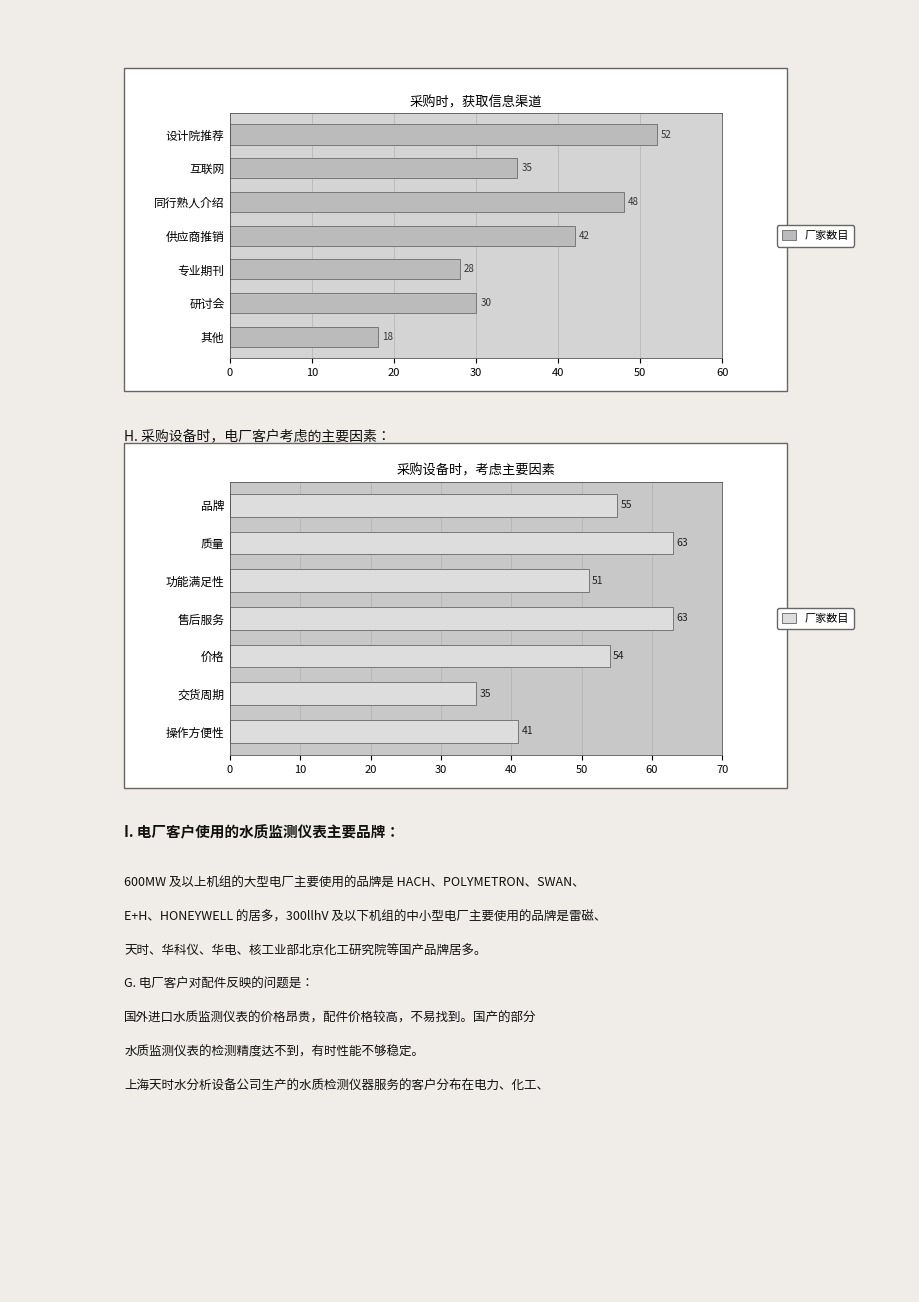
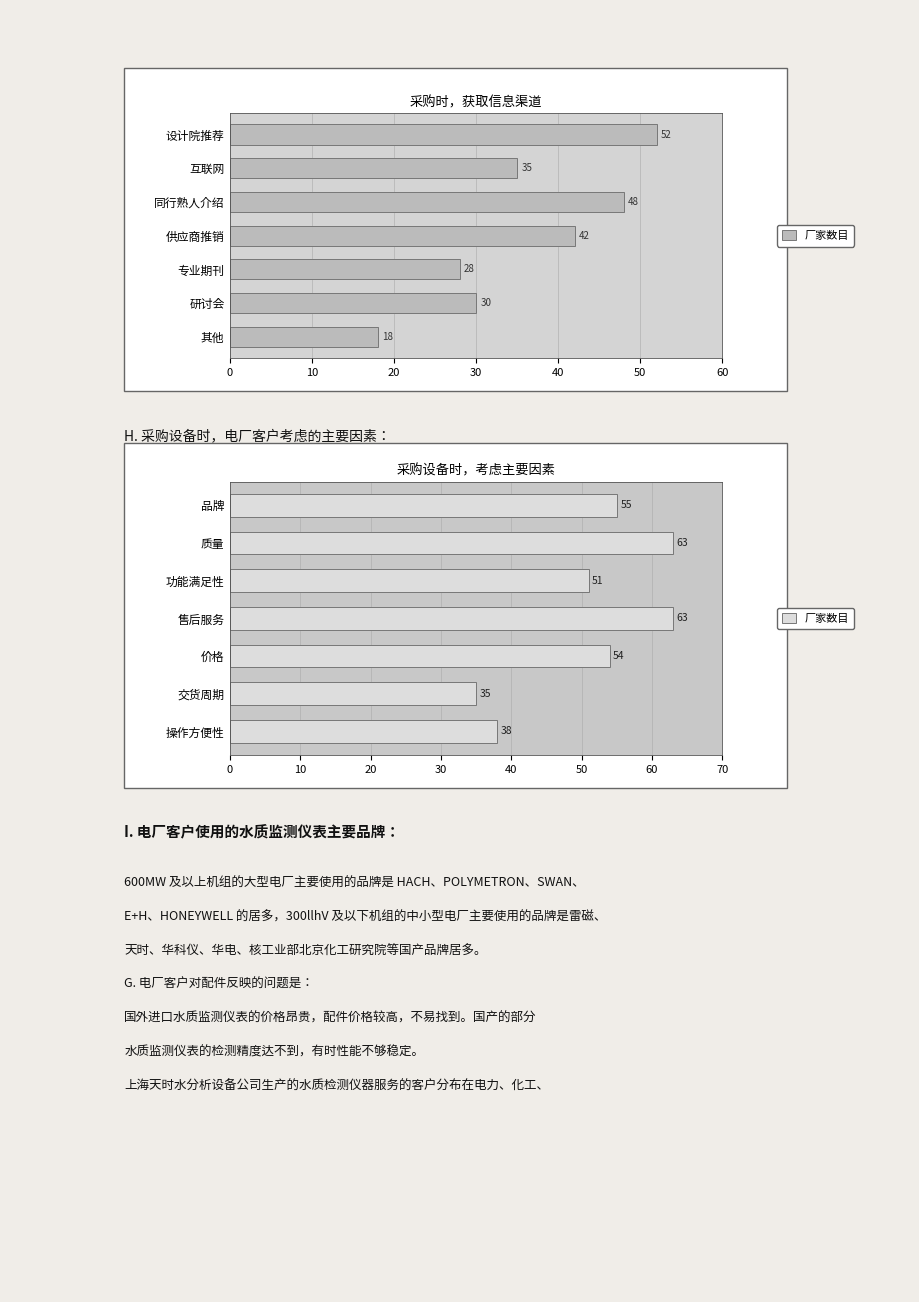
采购设备时，考虑主要因素/操作方便性: 41 -> 38
